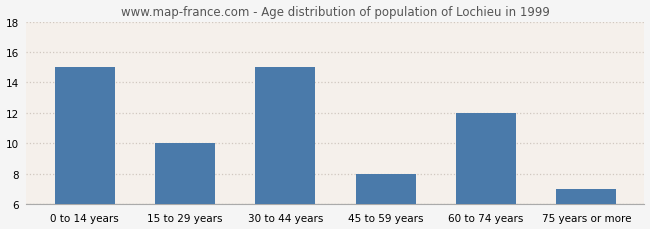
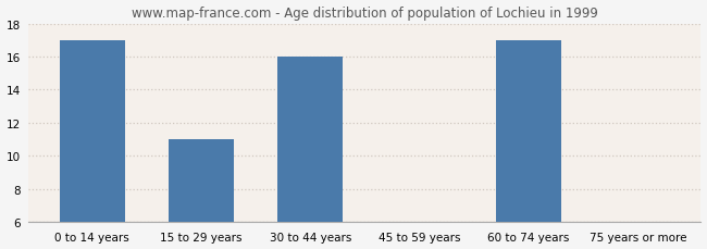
0 to 14 years: 15 -> 17
15 to 29 years: 10 -> 11
30 to 44 years: 15 -> 16
45 to 59 years: 8 -> 6
60 to 74 years: 12 -> 17
75 years or more: 7 -> 6
